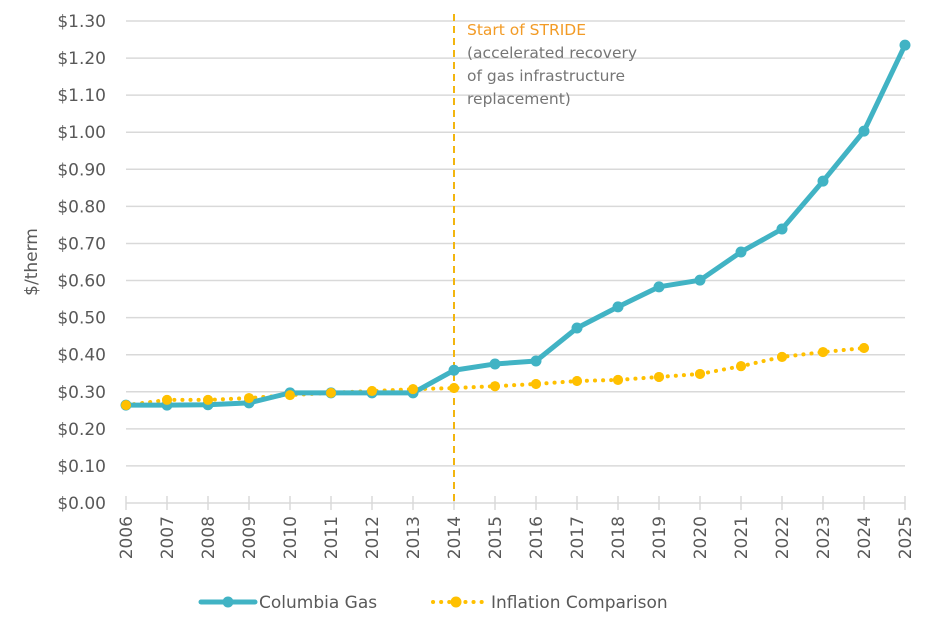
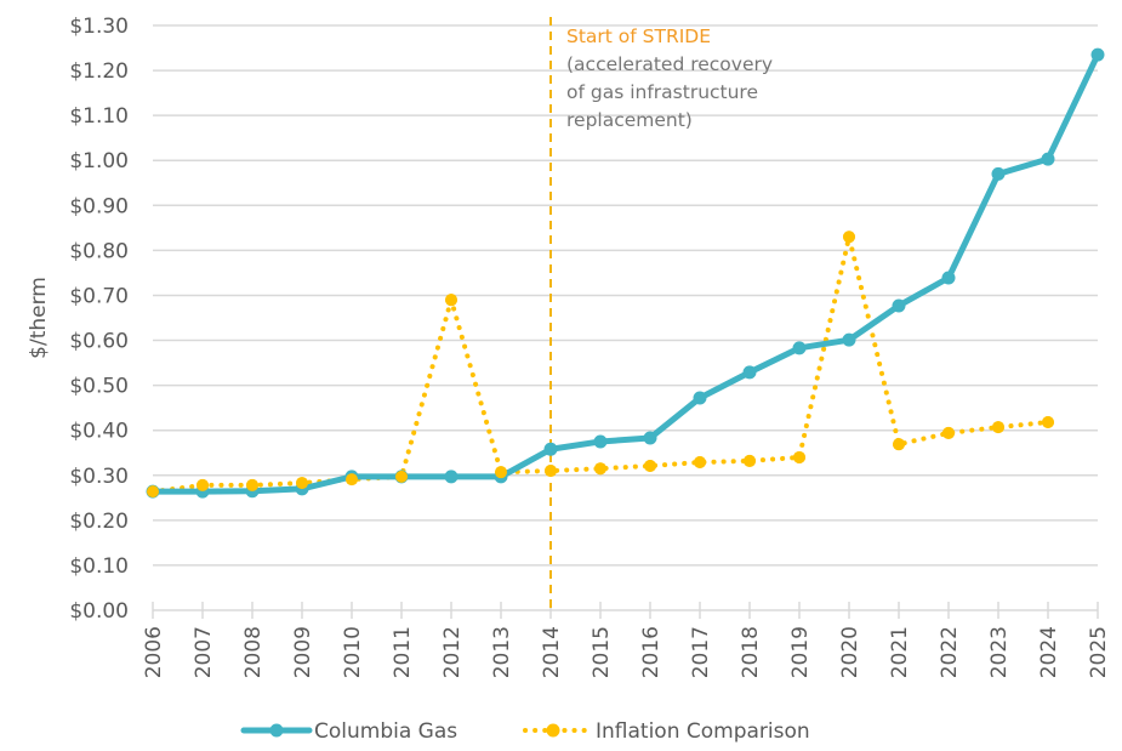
Inflation Comparison/2012: $0.30 -> $0.69
Inflation Comparison/2020: $0.35 -> $0.83
Columbia Gas/2023: $0.87 -> $0.97
